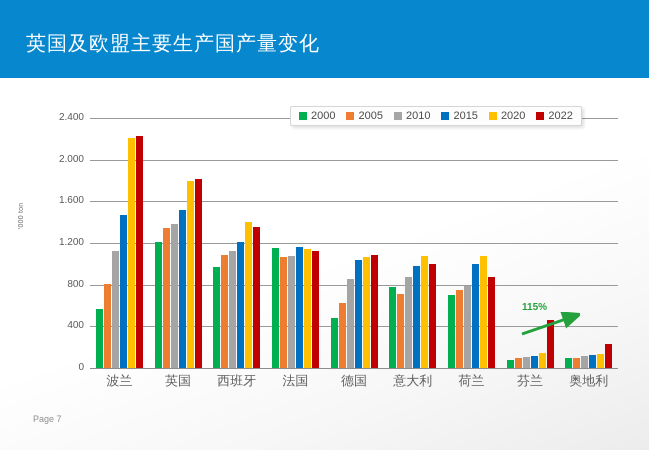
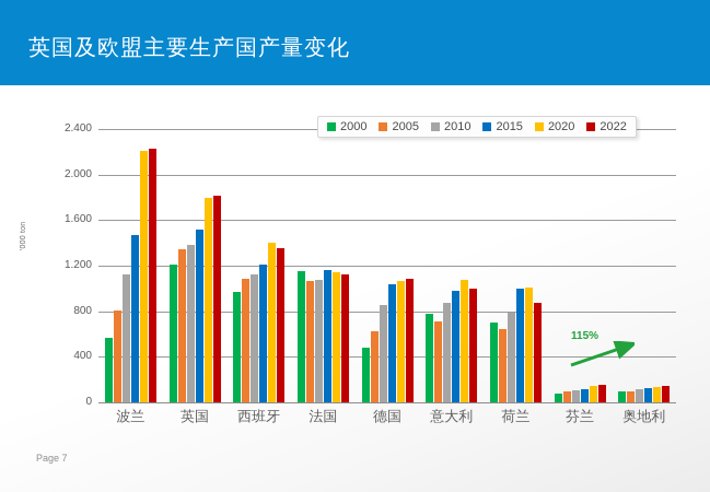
2005/荷兰: 750 -> 640
2020/荷兰: 1080 -> 1000
2022/芬兰: 460 -> 150
2022/奥地利: 230 -> 140
